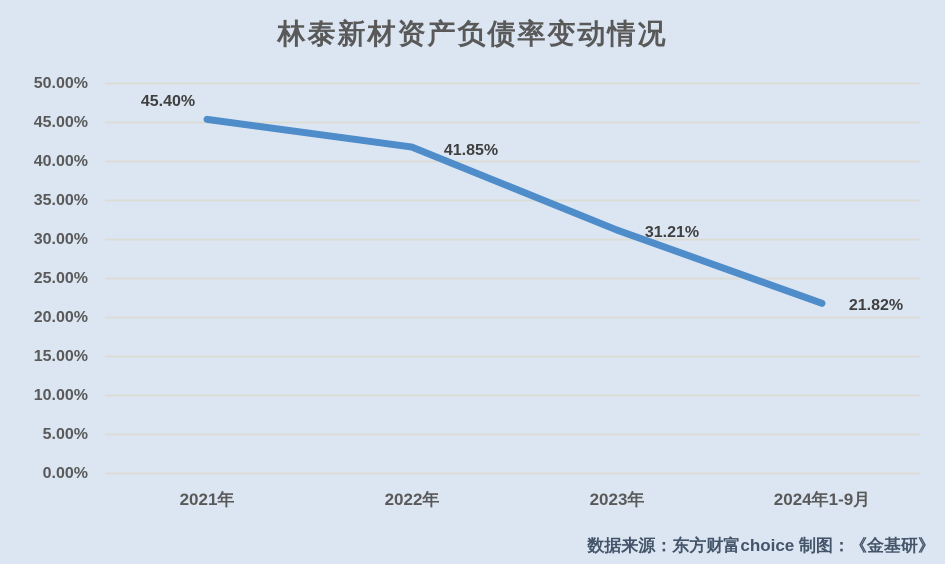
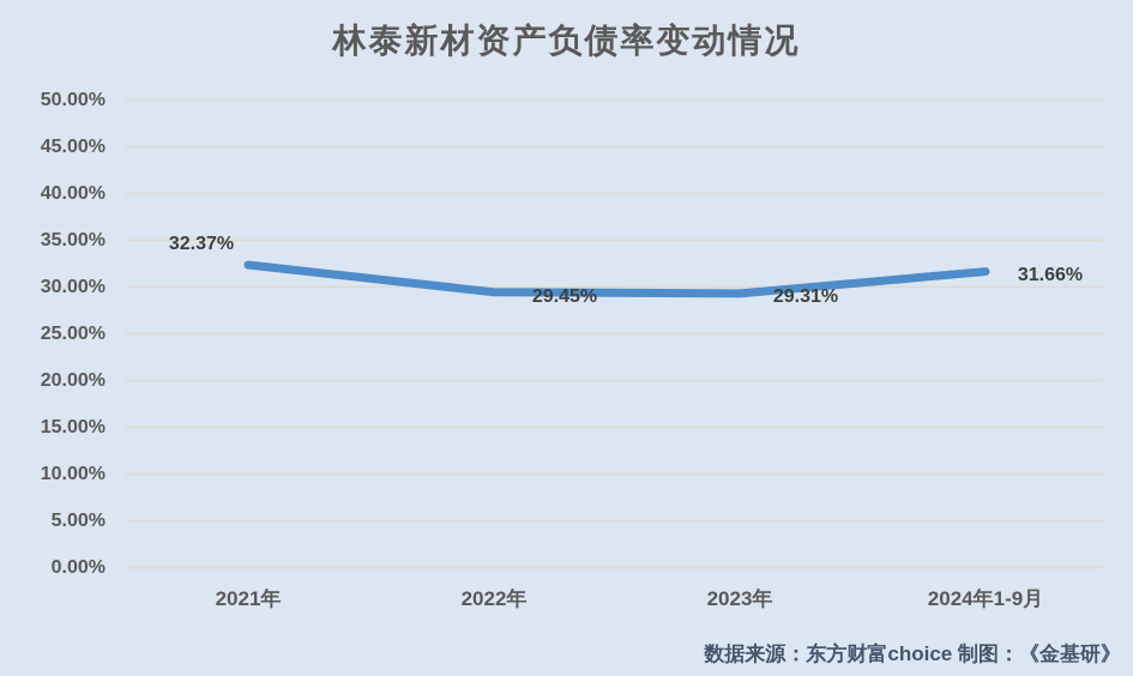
2021年: 45.40% -> 32.37%
2022年: 41.85% -> 29.45%
2023年: 31.21% -> 29.31%
2024年1-9月: 21.82% -> 31.66%
